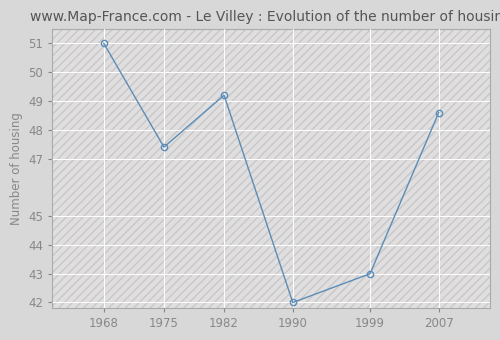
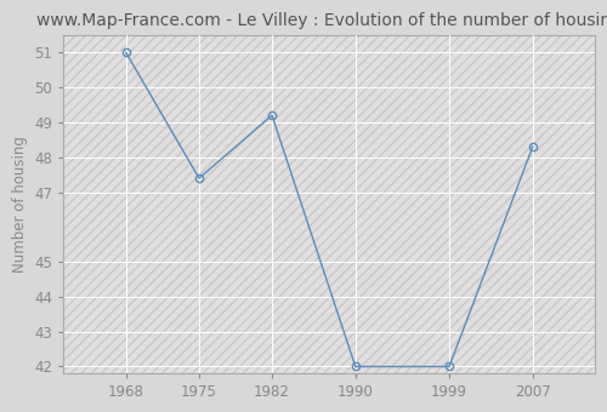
1999: 43.0 -> 42.0
2007: 48.6 -> 48.3
